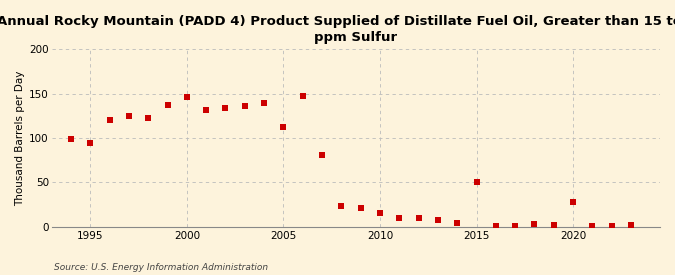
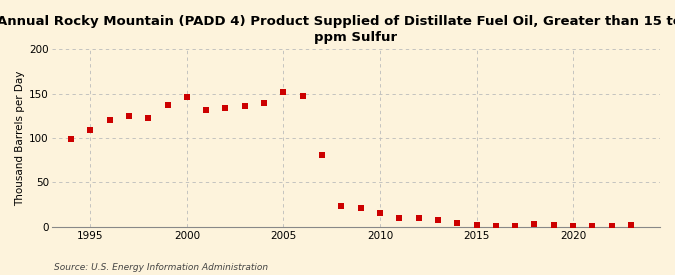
1995: 94 -> 109
2005: 112 -> 152
2015: 50 -> 2
2020: 28 -> 1
